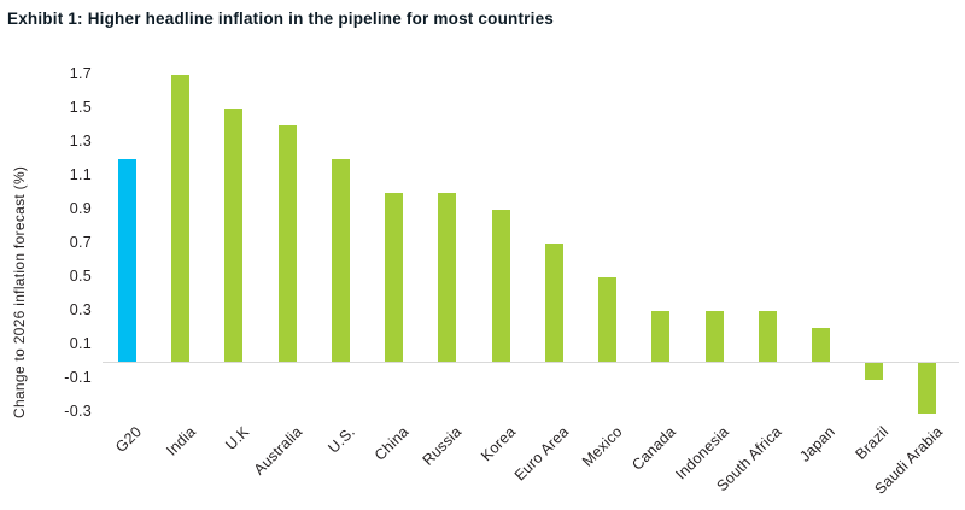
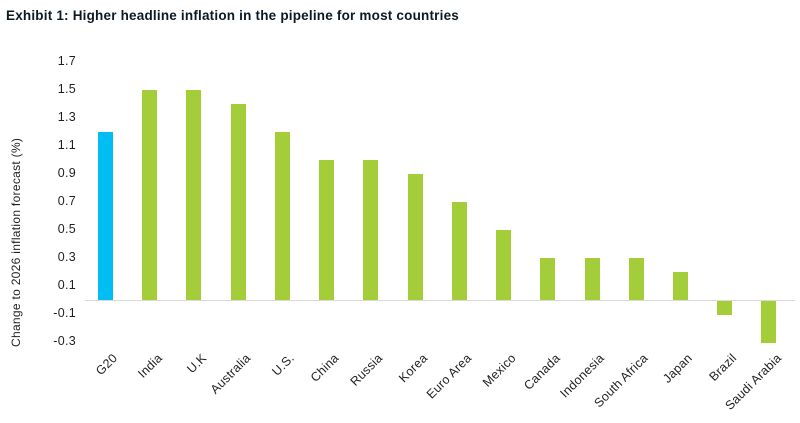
India: 1.7 -> 1.5
